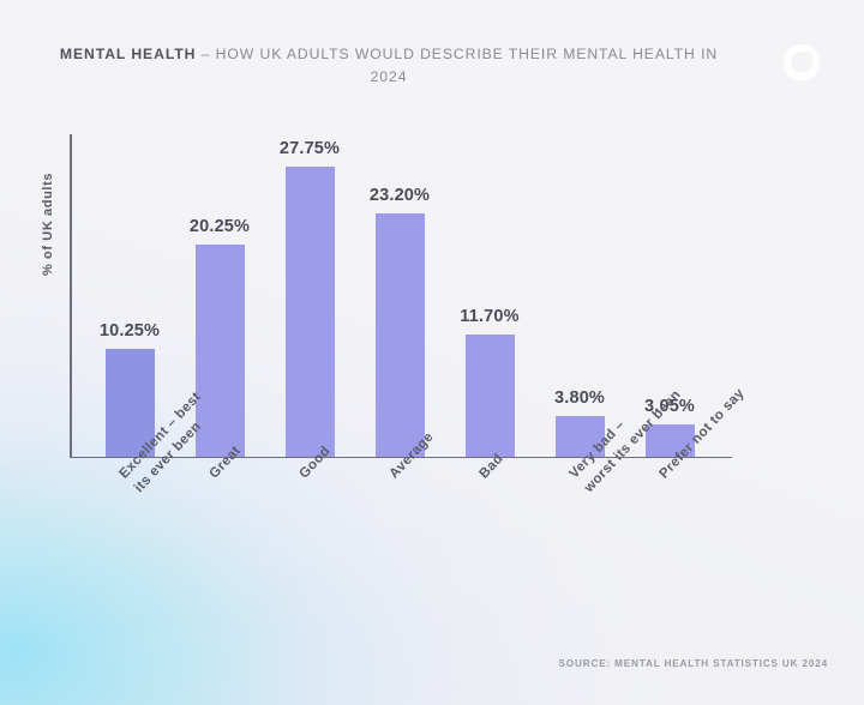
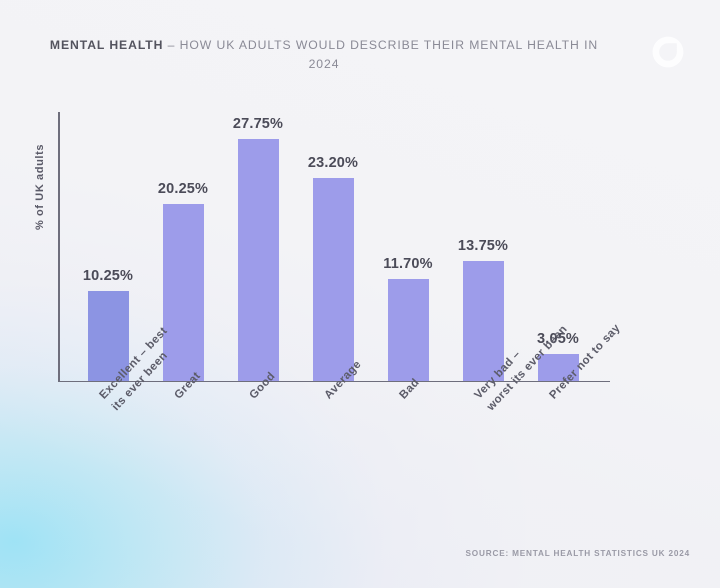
Very bad – worst its ever been: 3.80% -> 13.75%
